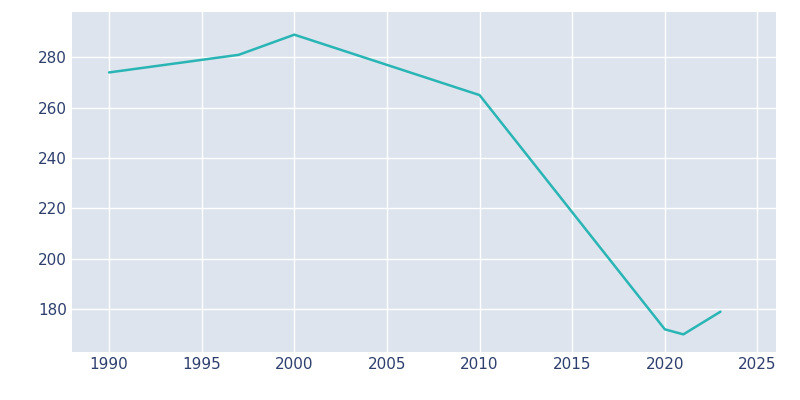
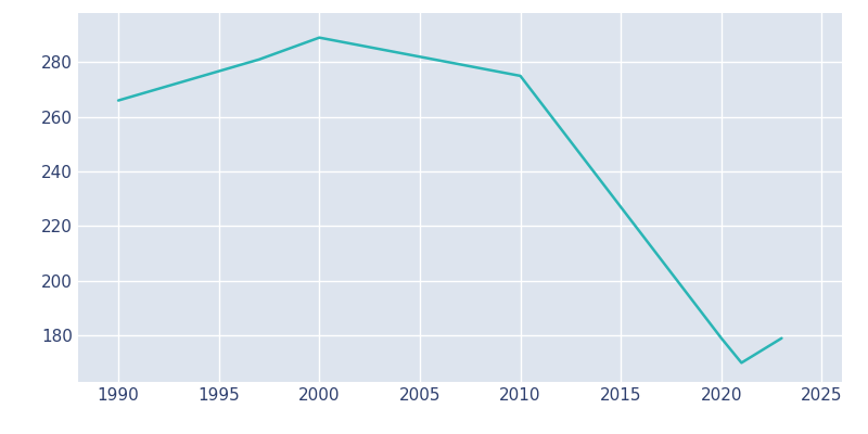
1990: 274 -> 266
2010: 265 -> 275
2020: 172 -> 179
